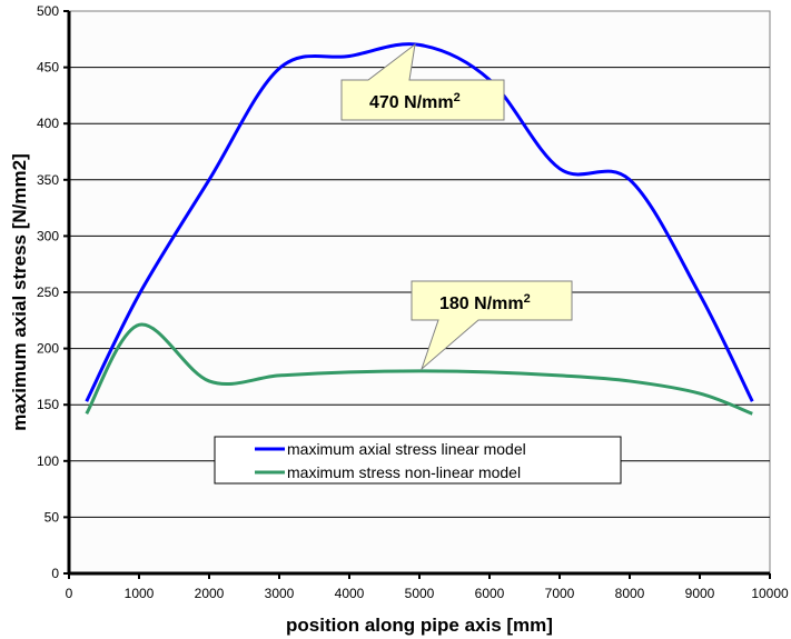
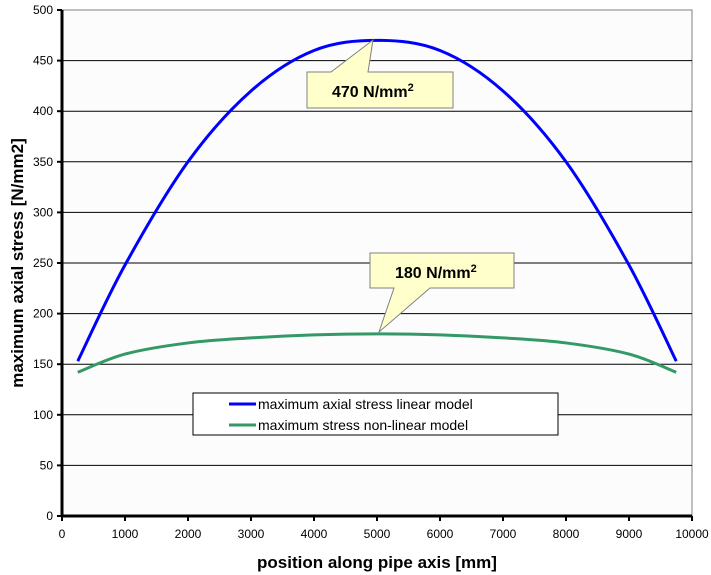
maximum stress non-linear model/1000: 221 -> 160
maximum axial stress linear model/3000: 449 -> 420
maximum axial stress linear model/6000: 439 -> 460
maximum axial stress linear model/7000: 360 -> 420
